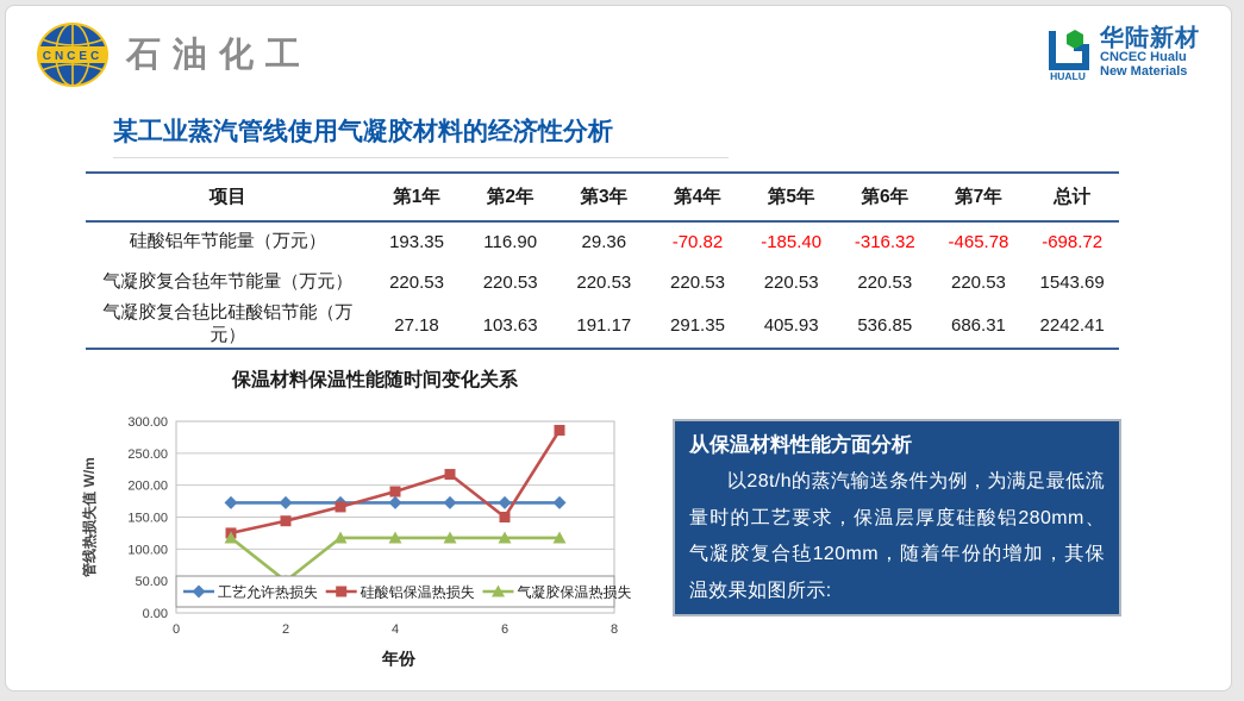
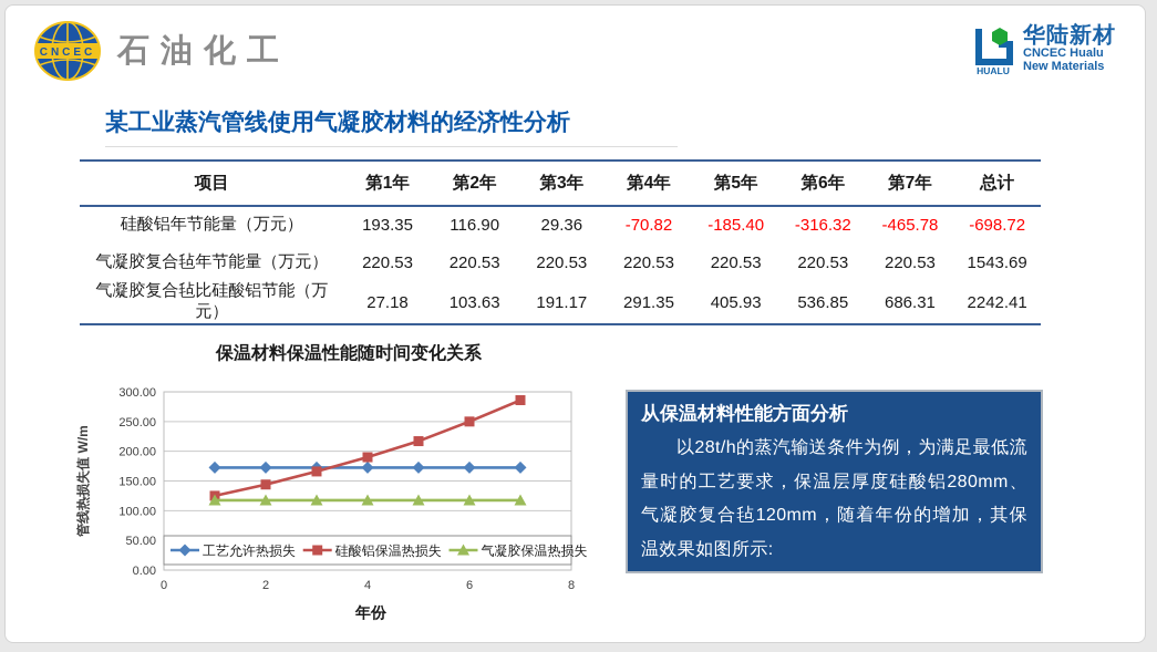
气凝胶保温热损失/2: 50 -> 120
硅酸铝保温热损失/6: 150 -> 250
